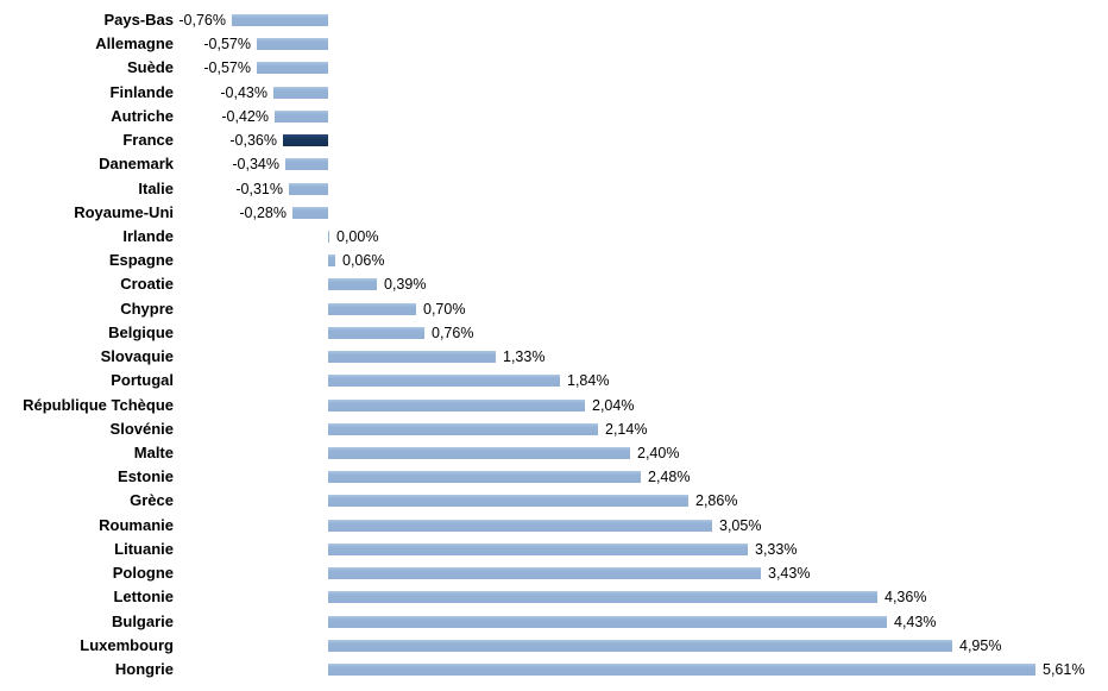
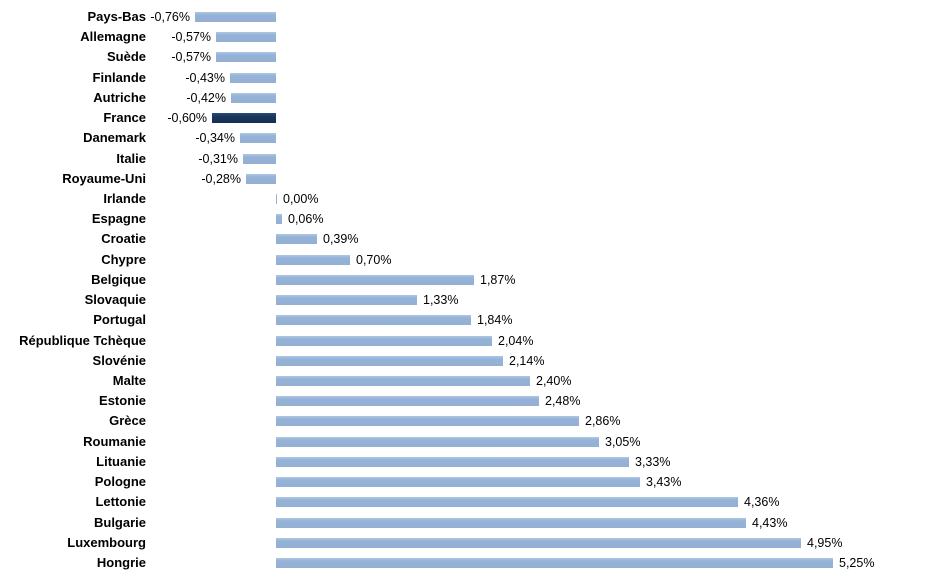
France: -0,36% -> -0,60%
Belgique: 0,76% -> 1,87%
Hongrie: 5,61% -> 5,25%
